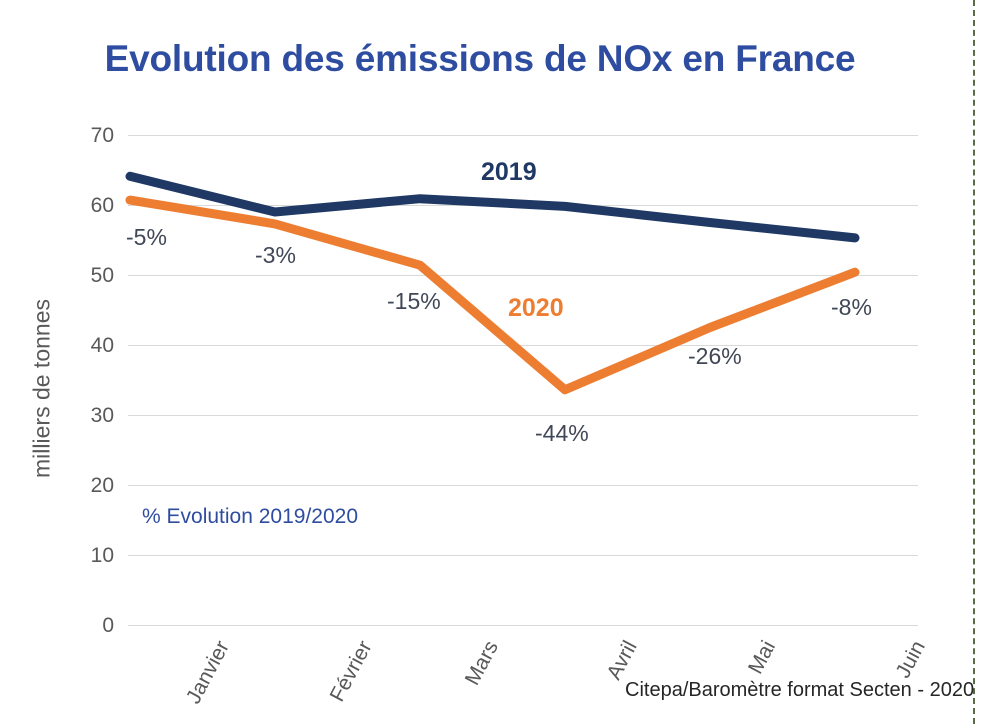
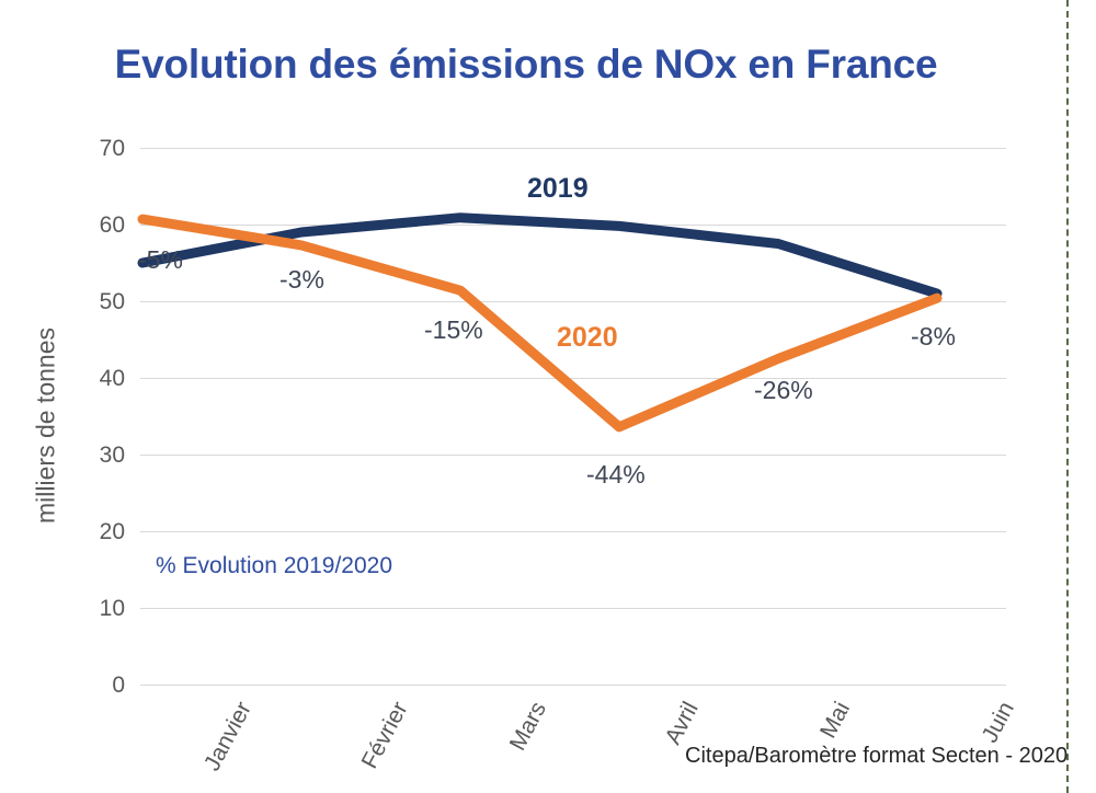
2019/Janvier: 64 -> 55
2019/Juin: 55 -> 51
